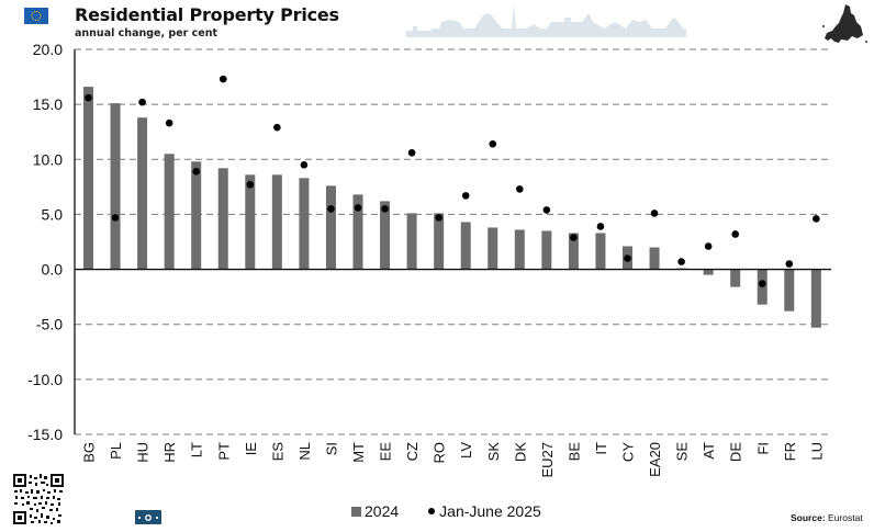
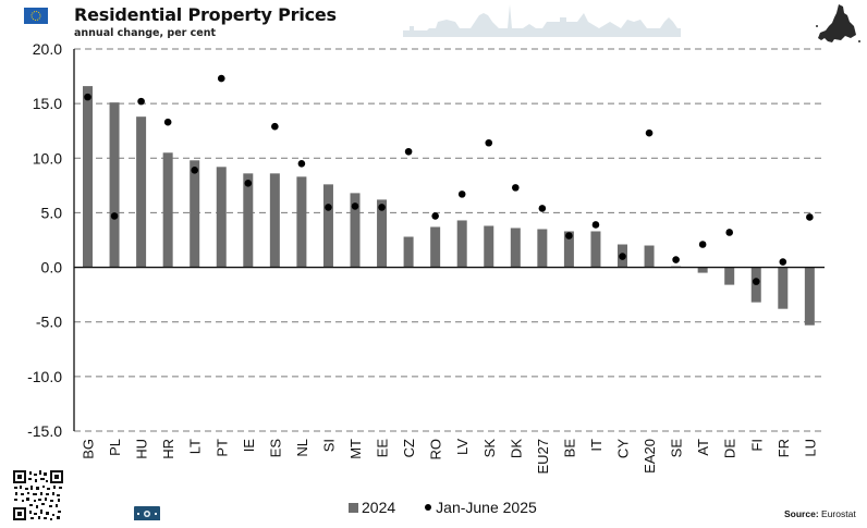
2024/CZ: 5.1 -> 2.8
2024/RO: 5.1 -> 3.7
Jan-June 2025/EA20: 5.1 -> 12.3
